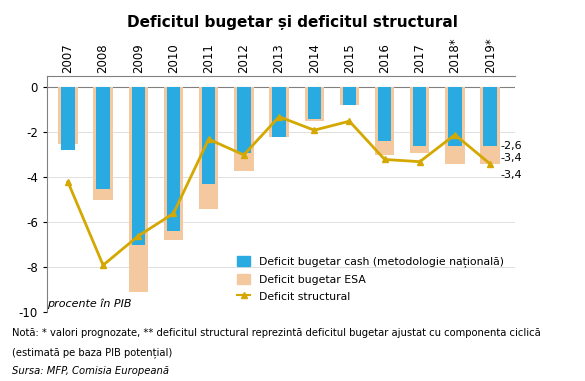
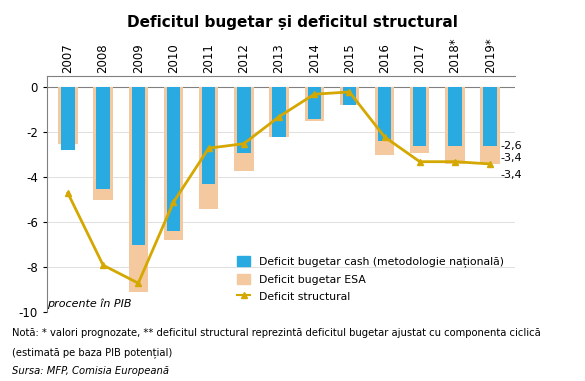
Deficit structural/2007: -4.2 -> -4.7
Deficit structural/2009: -6.6 -> -8.7
Deficit structural/2010: -5.6 -> -5.1
Deficit structural/2011: -2.3 -> -2.7
Deficit structural/2012: -3.0 -> -2.5
Deficit structural/2014: -1.9 -> -0.3
Deficit structural/2015: -1.5 -> -0.2
Deficit structural/2016: -3.2 -> -2.2
Deficit structural/2018*: -2.1 -> -3.3
